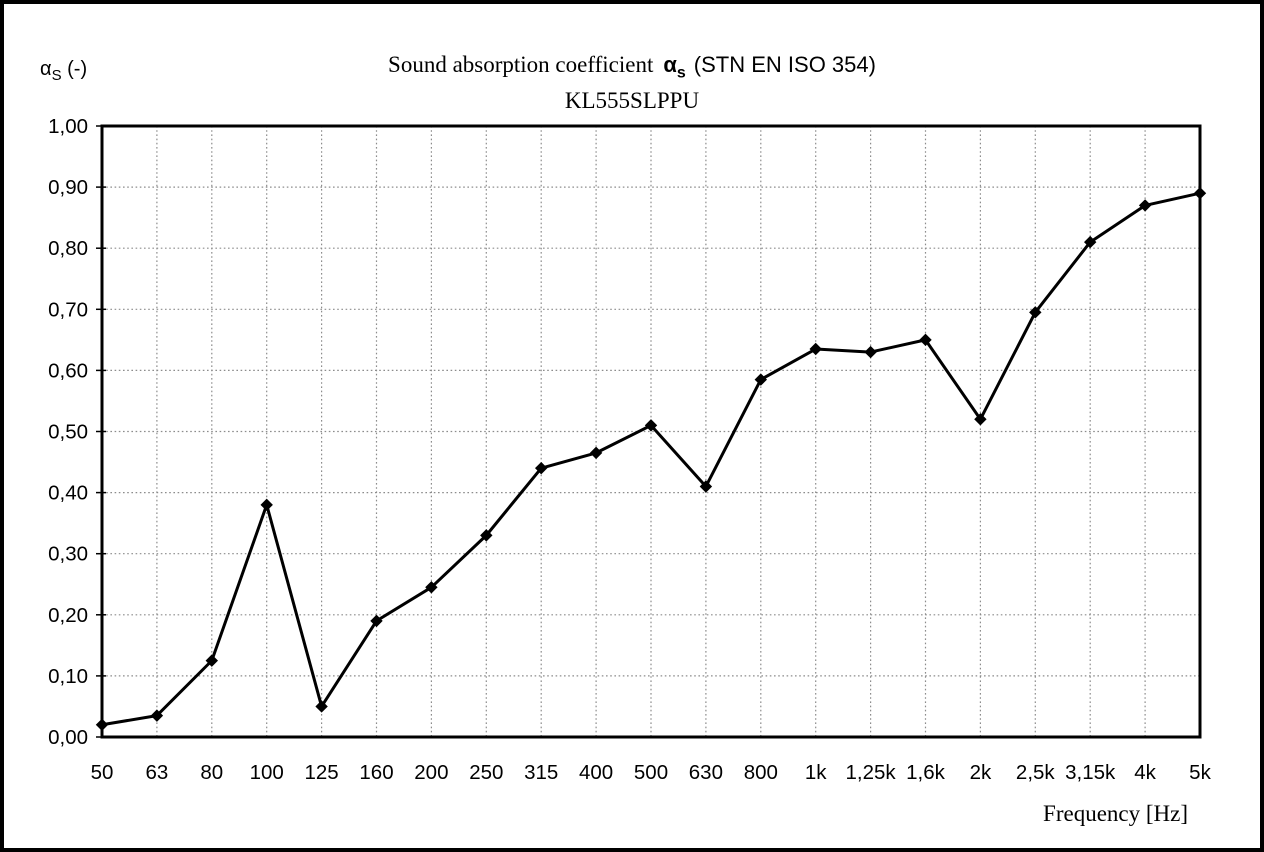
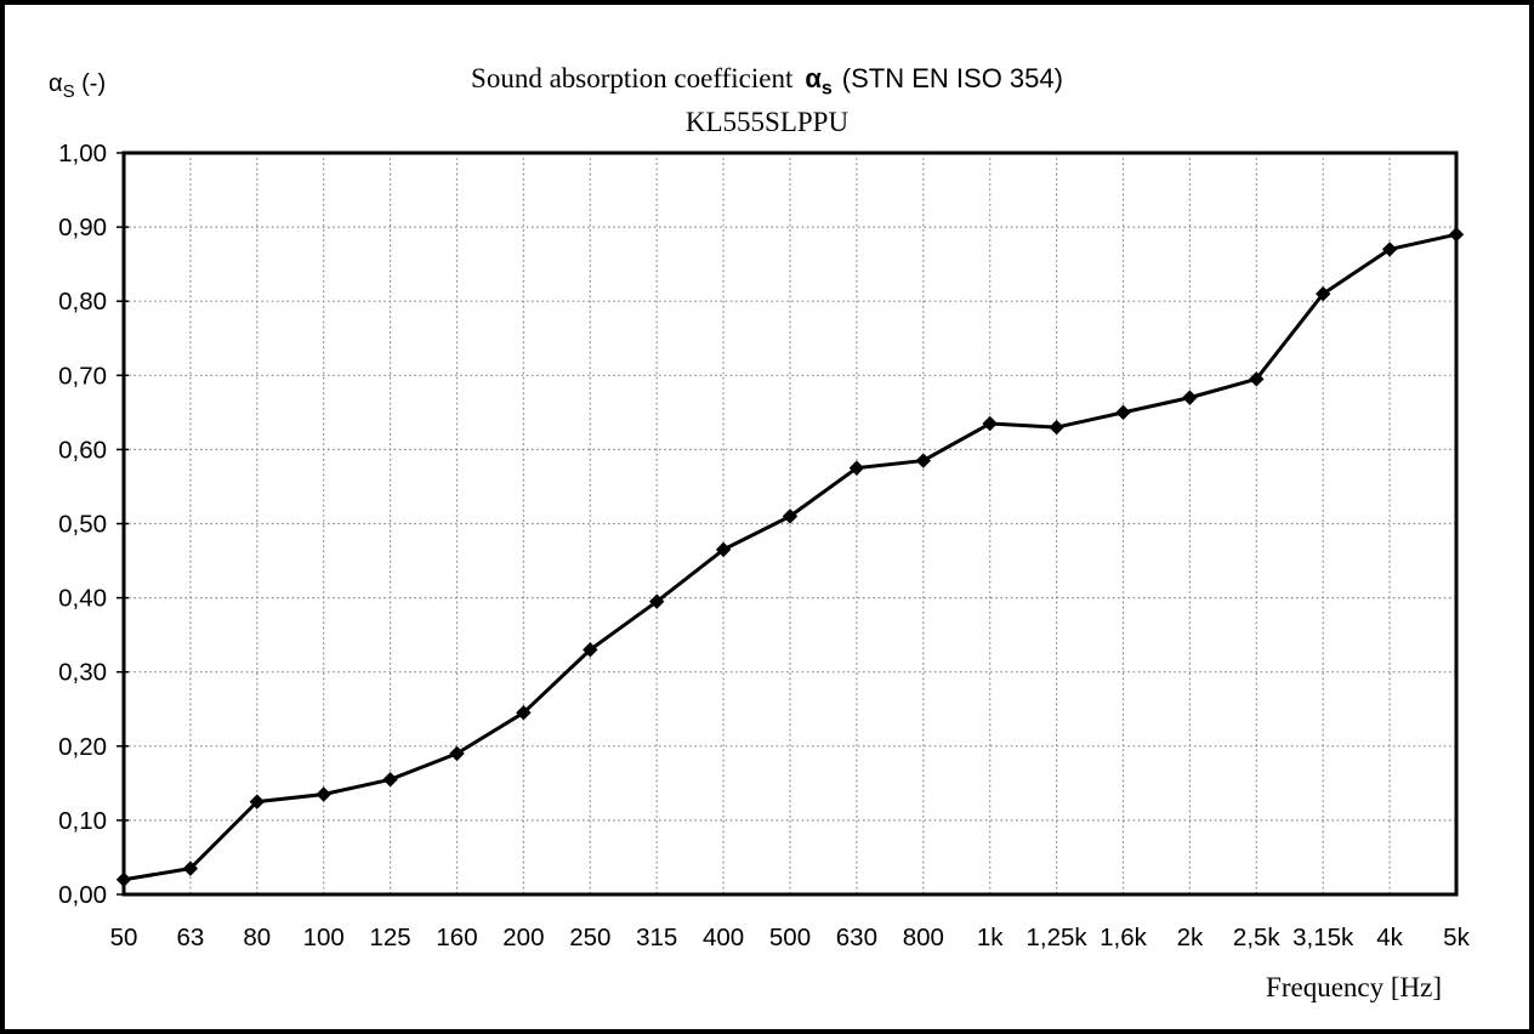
100: 0,38 -> 0,14
125: 0,05 -> 0,15
315: 0,44 -> 0,40
630: 0,41 -> 0,57
2k: 0,52 -> 0,67
